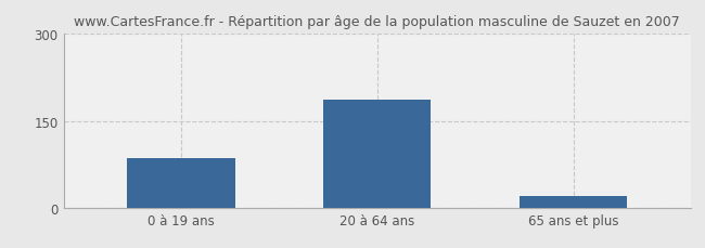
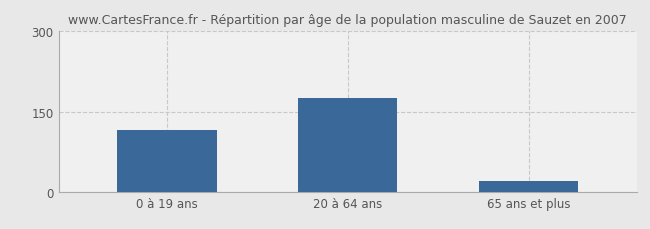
0 à 19 ans: 86 -> 115
20 à 64 ans: 186 -> 175
